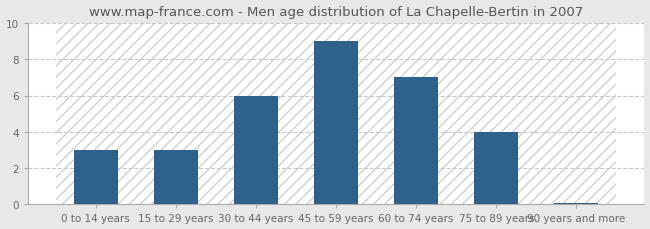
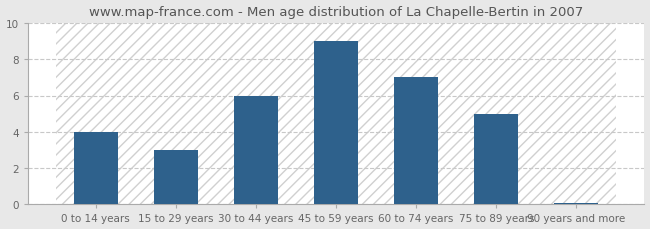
0 to 14 years: 3.0 -> 4.0
75 to 89 years: 4.0 -> 5.0
